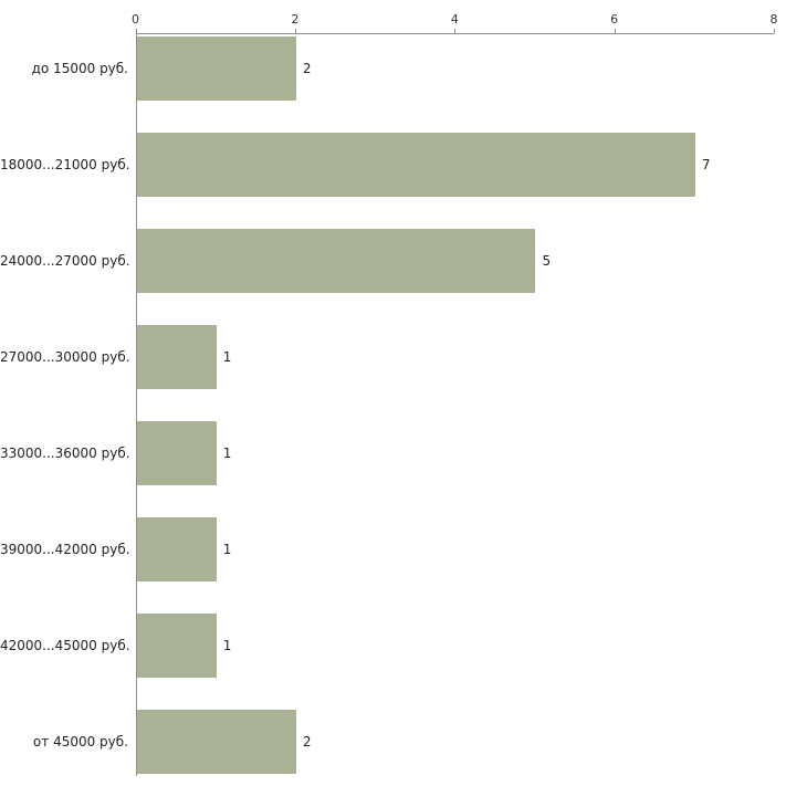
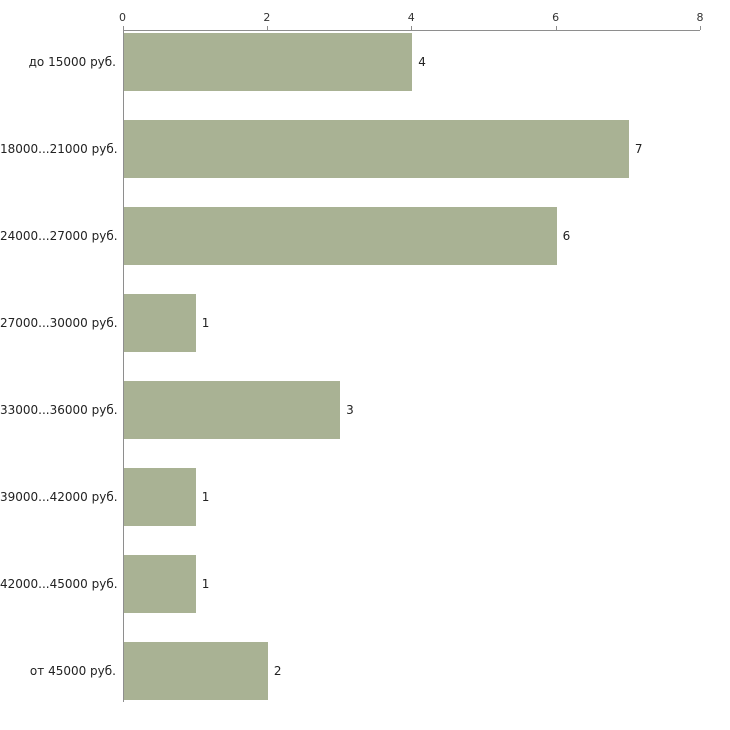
до 15000 руб.: 2 -> 4
24000...27000 руб.: 5 -> 6
33000...36000 руб.: 1 -> 3
